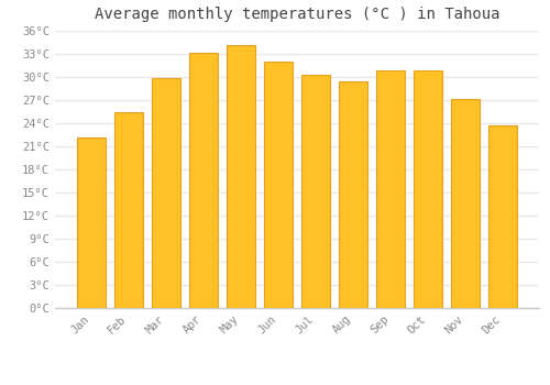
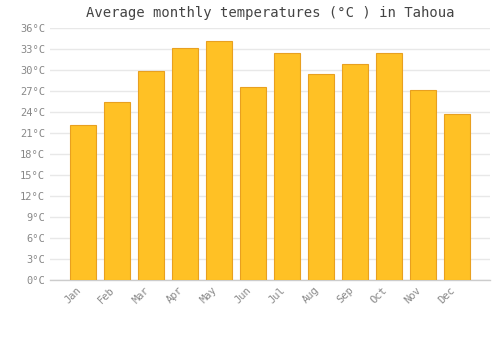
Jun: 32.0°C -> 27.6°C
Jul: 30.3°C -> 32.4°C
Oct: 30.8°C -> 32.4°C
